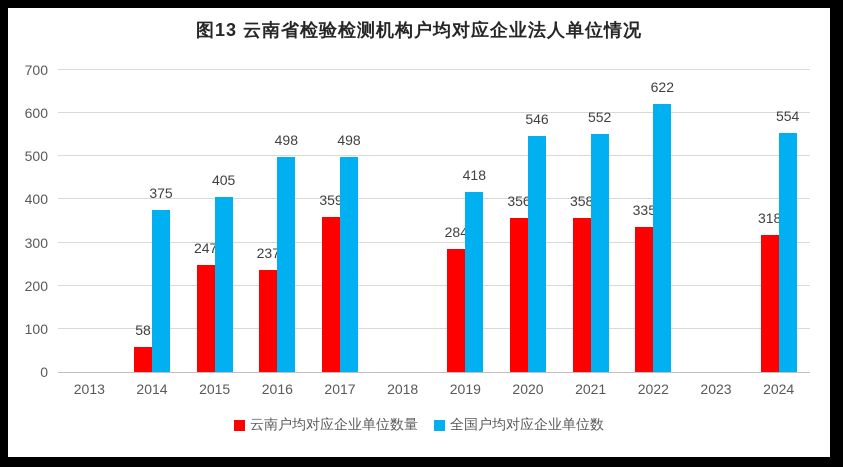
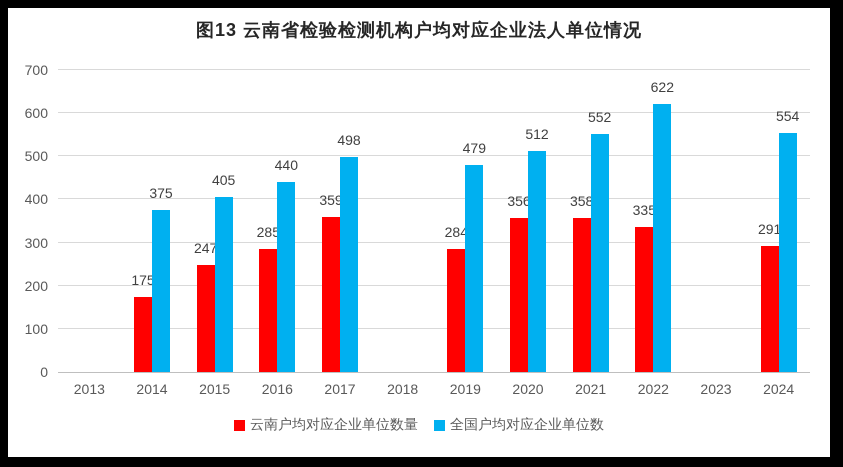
云南户均对应企业单位数量/2014: 58 -> 175
云南户均对应企业单位数量/2016: 237 -> 285
全国户均对应企业单位数/2016: 498 -> 440
全国户均对应企业单位数/2019: 418 -> 479
全国户均对应企业单位数/2020: 546 -> 512
云南户均对应企业单位数量/2024: 318 -> 291
